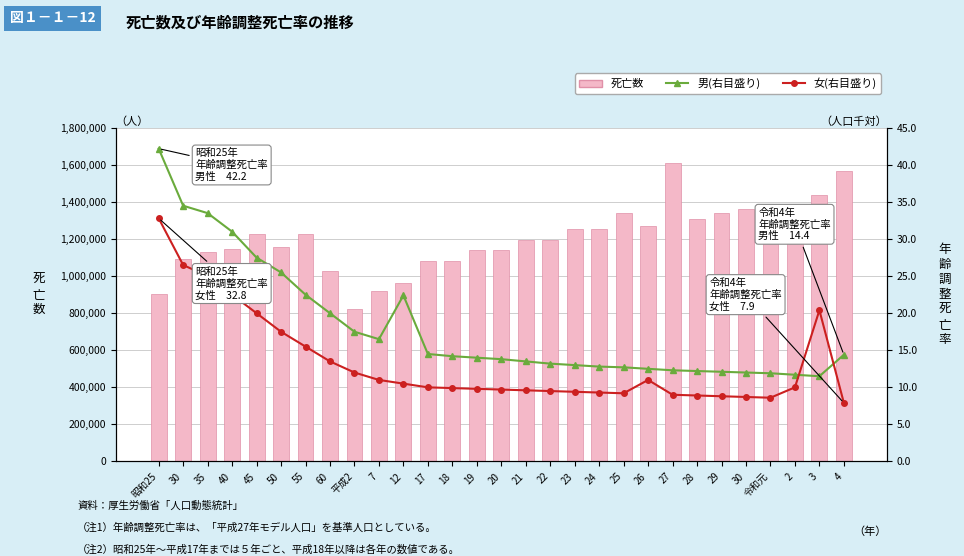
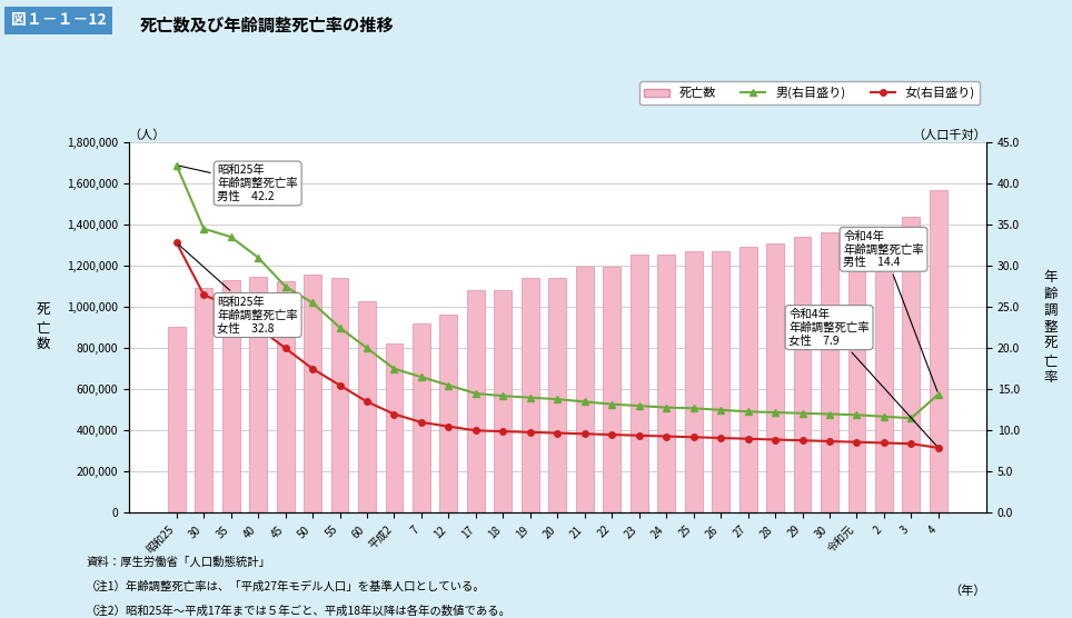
死亡数/45: 1,230,000 -> 1,130,000
死亡数/55: 1,230,000 -> 1,140,000
男(右目盛り)/12: 22.4 -> 15.5
死亡数/25: 1,340,000 -> 1,270,000
女(右目盛り)/26: 11.0 -> 9.1
死亡数/27: 1,610,000 -> 1,290,000
女(右目盛り)/2: 10.0 -> 8.5
女(右目盛り)/3: 20.4 -> 8.4
